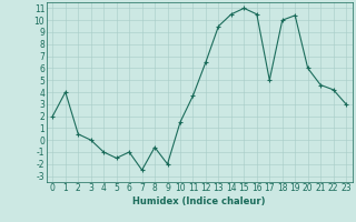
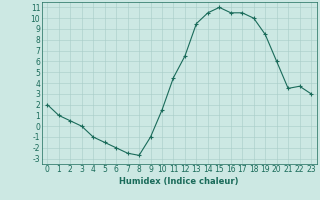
1: 4.0 -> 1.0
6: -1.0 -> -2.0
8: -0.6 -> -2.7
9: -2.0 -> -1.0
11: 3.7 -> 4.5
17: 5.0 -> 10.5
19: 10.4 -> 8.5
21: 4.6 -> 3.5
22: 4.2 -> 3.7
